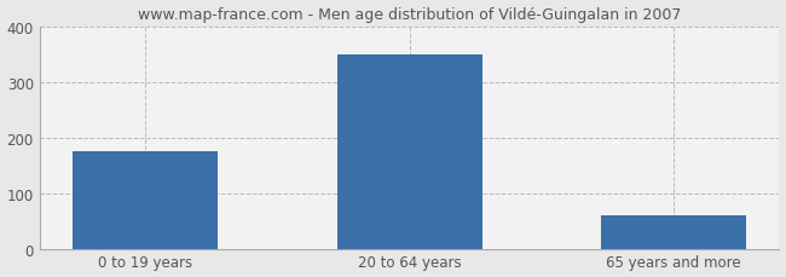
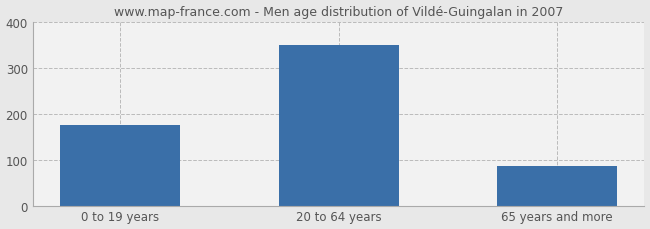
65 years and more: 60 -> 85
